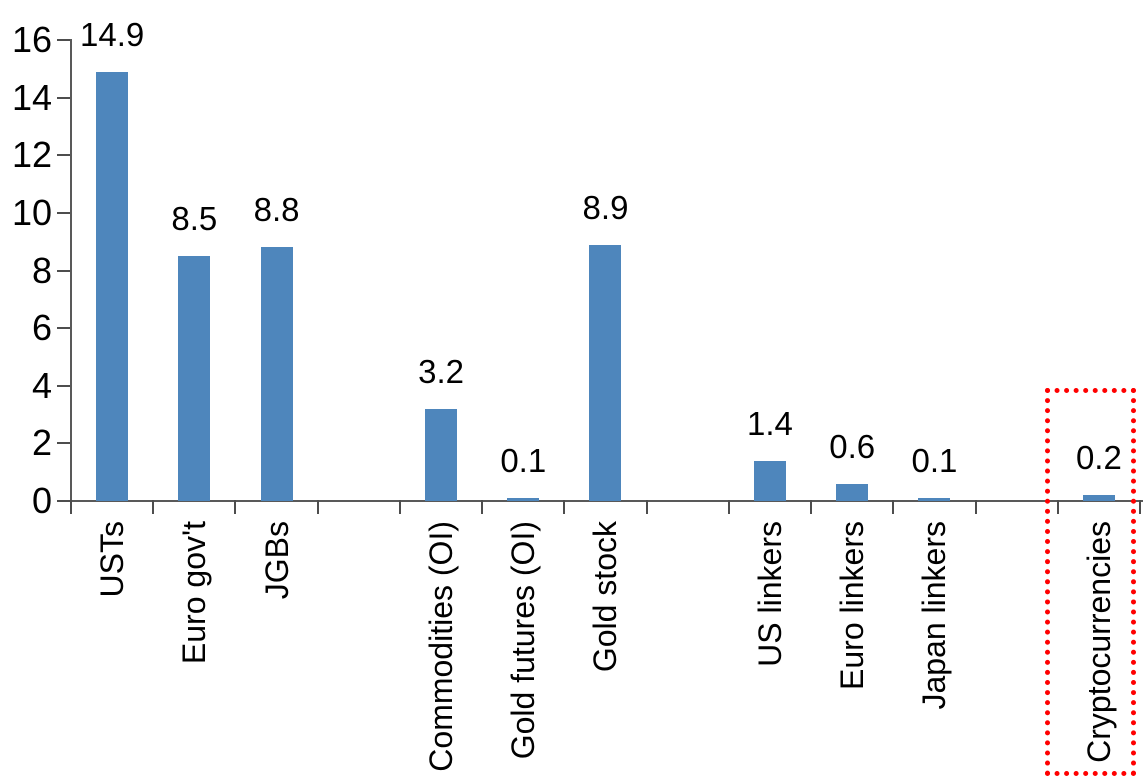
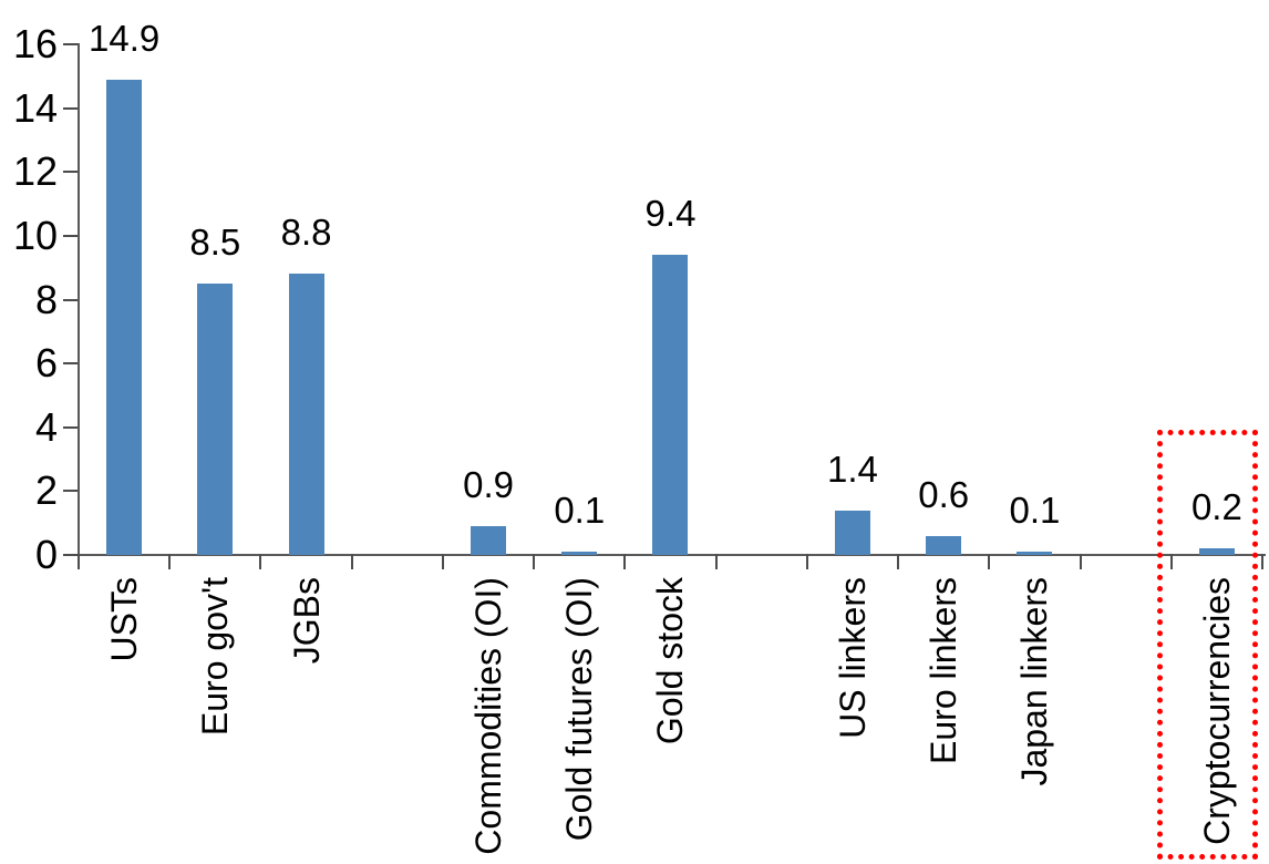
Commodities (OI): 3.2 -> 0.9
Gold stock: 8.9 -> 9.4
